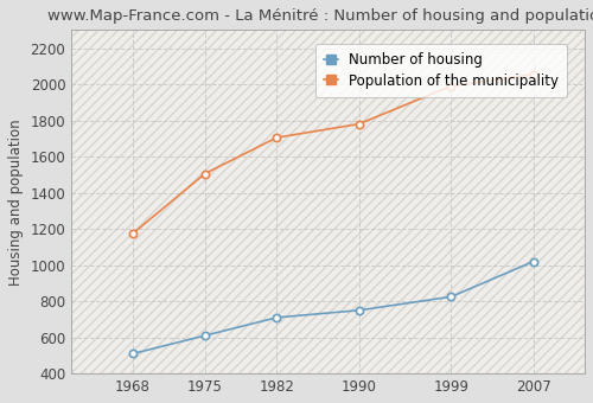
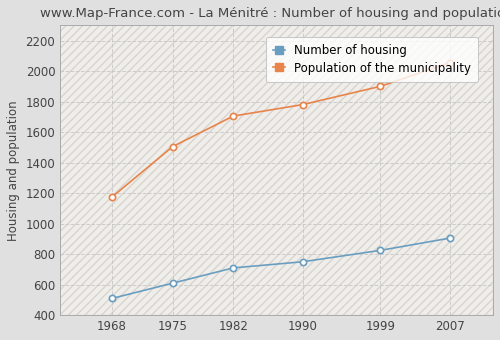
Population of the municipality/1999: 1990 -> 1900
Number of housing/2007: 1020 -> 900
